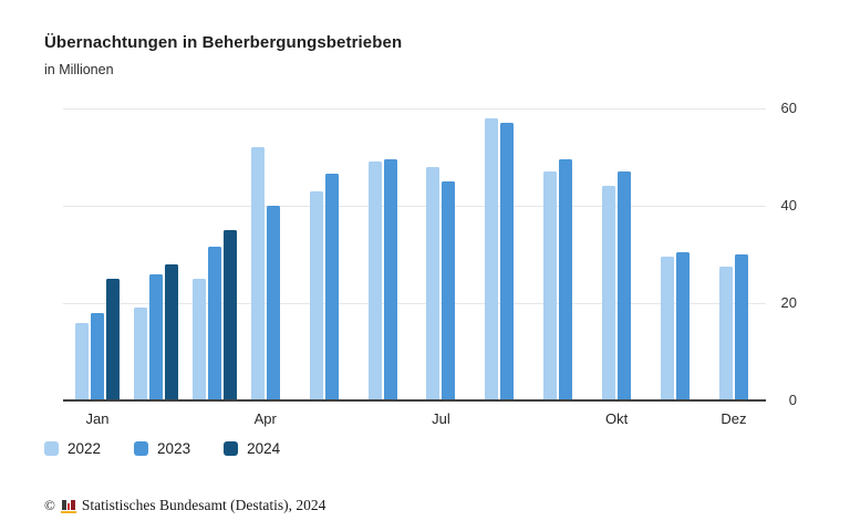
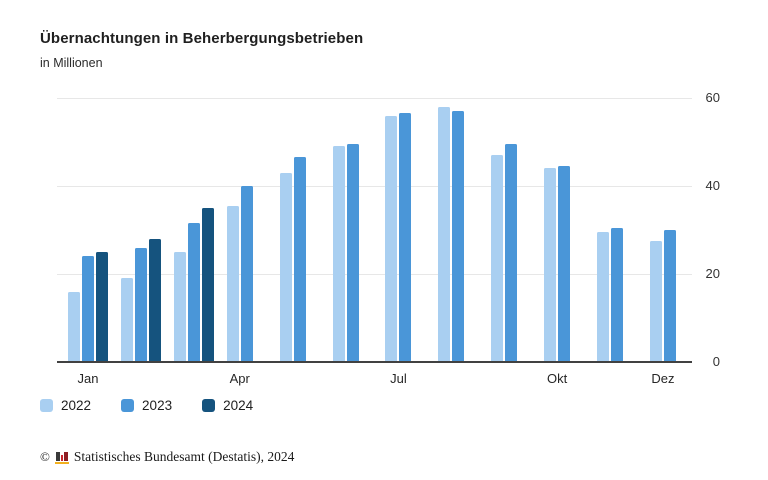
2023/Jan: 18 -> 24
2022/Apr: 52 -> 36
2022/Jul: 48 -> 56
2023/Jul: 45 -> 56
2023/Okt: 47 -> 44
